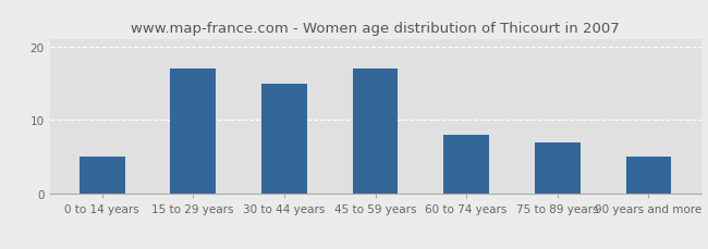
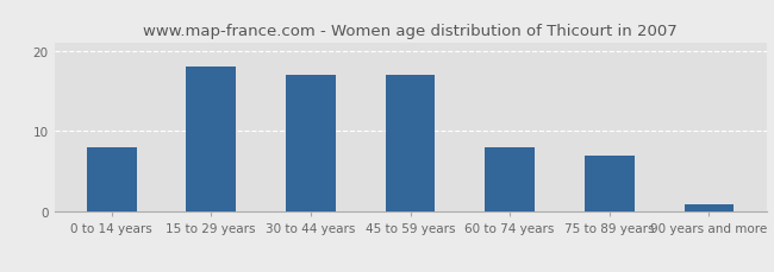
0 to 14 years: 5 -> 8
15 to 29 years: 17 -> 18
30 to 44 years: 15 -> 17
90 years and more: 5 -> 1
